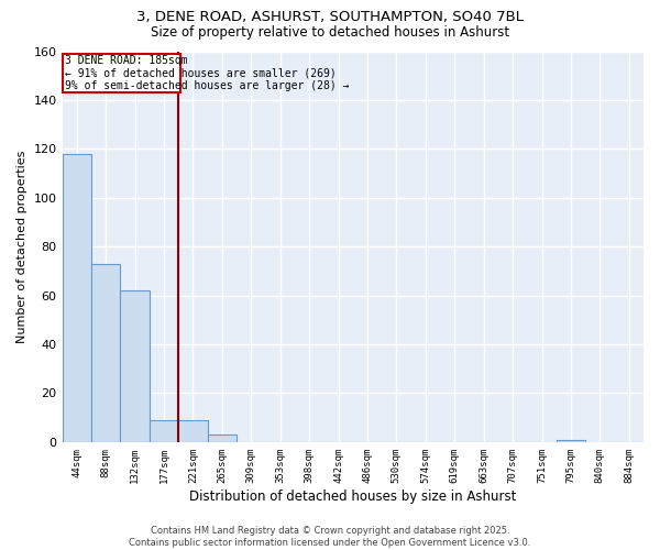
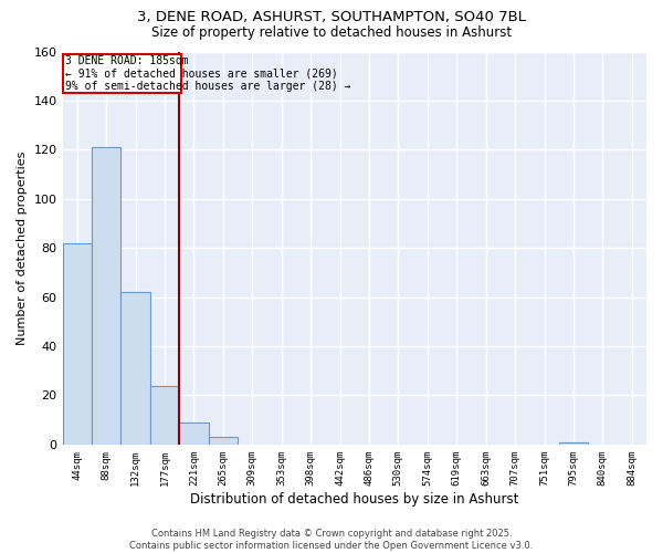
44sqm: 118 -> 82
88sqm: 73 -> 121
177sqm: 9 -> 24
